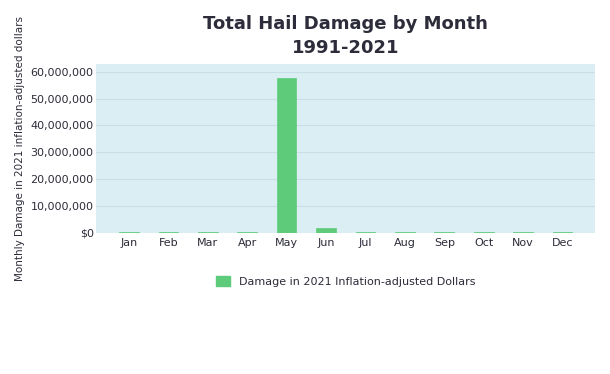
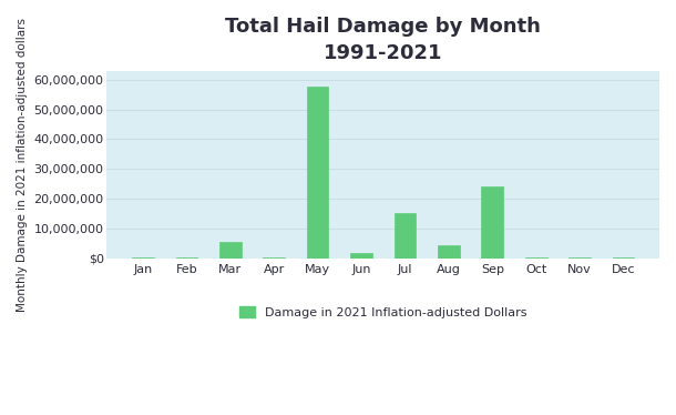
Mar: 200,000 -> 5,500,000
Jul: 100,000 -> 15,000,000
Aug: 200,000 -> 4,500,000
Sep: 100,000 -> 24,000,000
